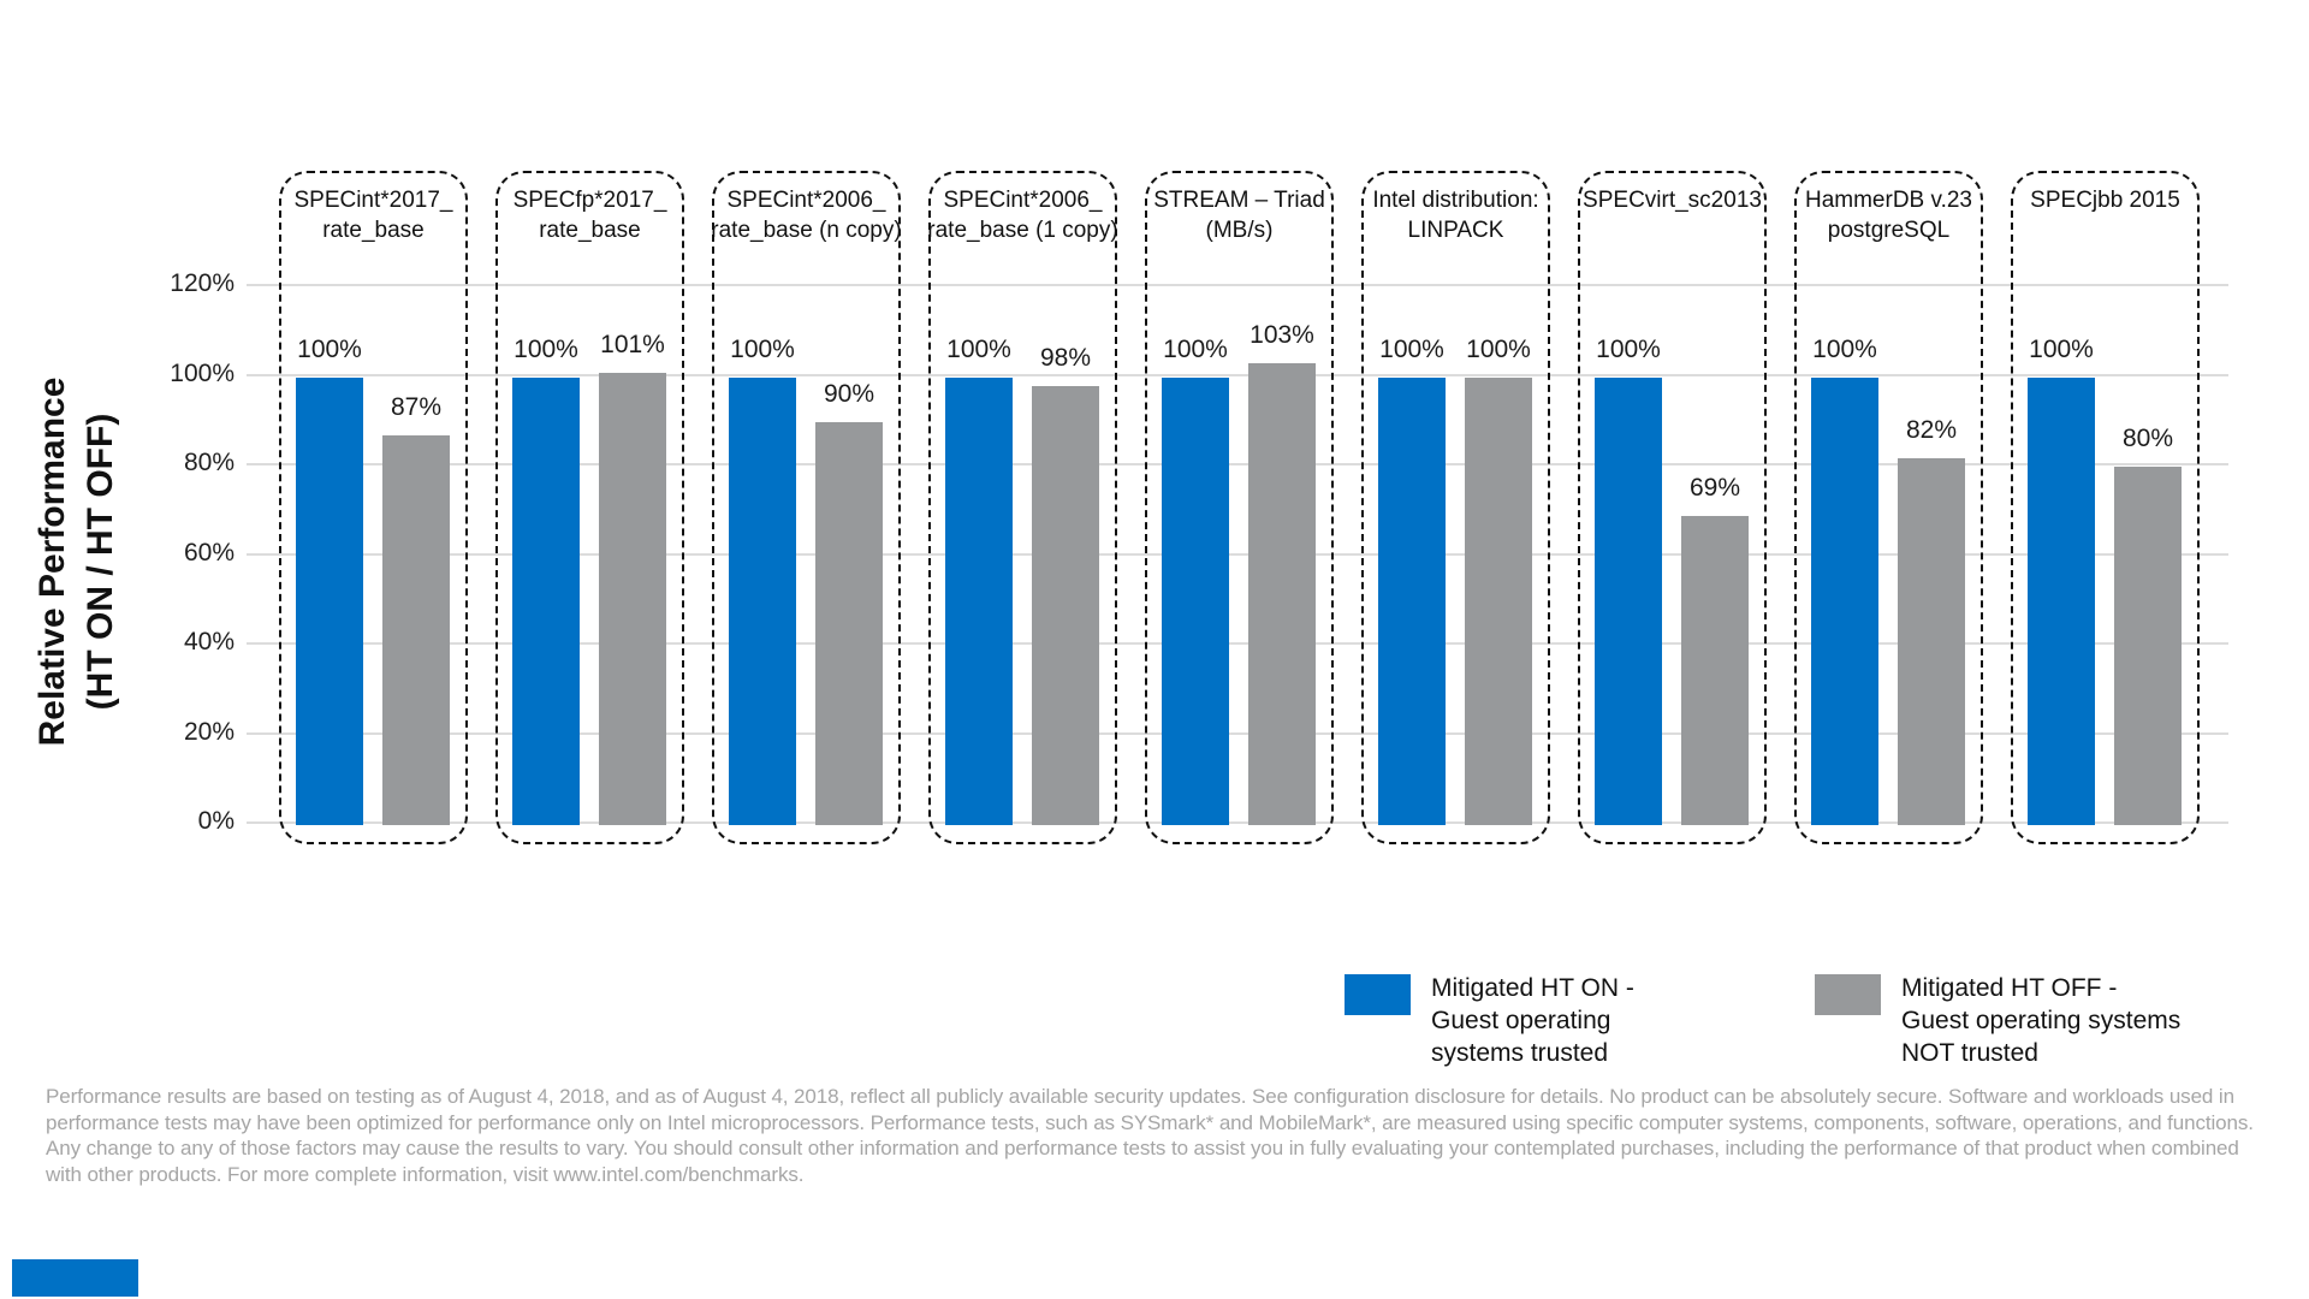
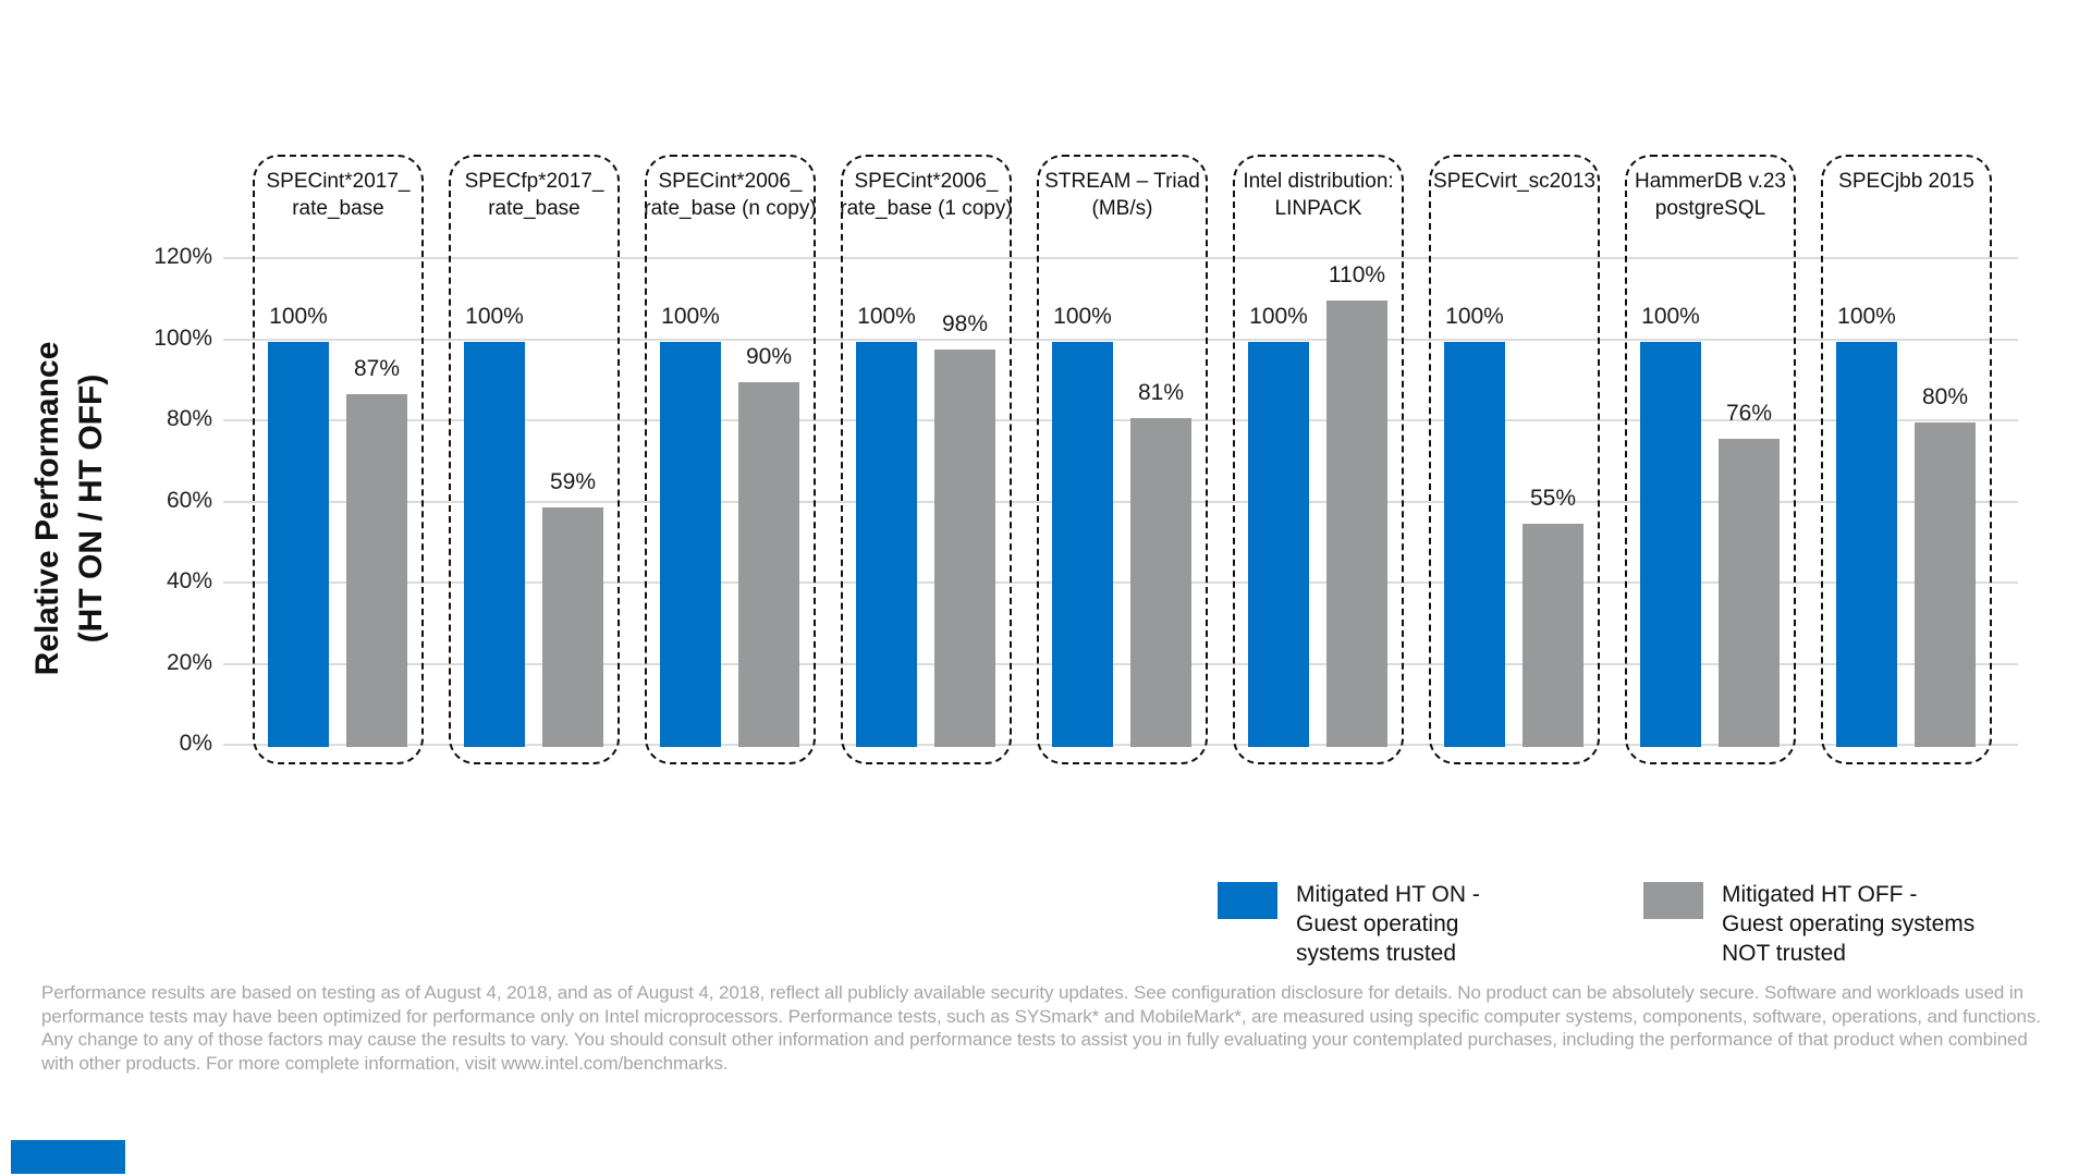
Mitigated HT OFF - Guest operating systems NOT trusted/SPECfp*2017_rate_base: 101% -> 59%
Mitigated HT OFF - Guest operating systems NOT trusted/STREAM – Triad (MB/s): 103% -> 81%
Mitigated HT OFF - Guest operating systems NOT trusted/Intel distribution: LINPACK: 100% -> 110%
Mitigated HT OFF - Guest operating systems NOT trusted/SPECvirt_sc2013: 69% -> 55%
Mitigated HT OFF - Guest operating systems NOT trusted/HammerDB v.23 postgreSQL: 82% -> 76%
